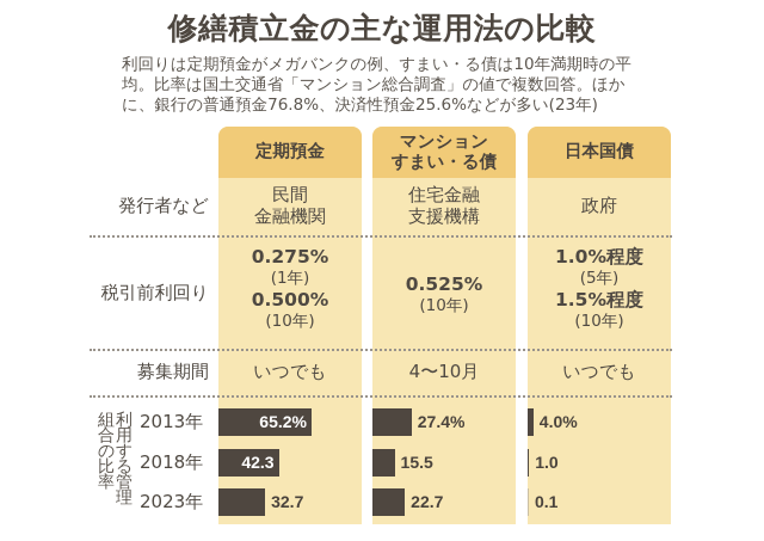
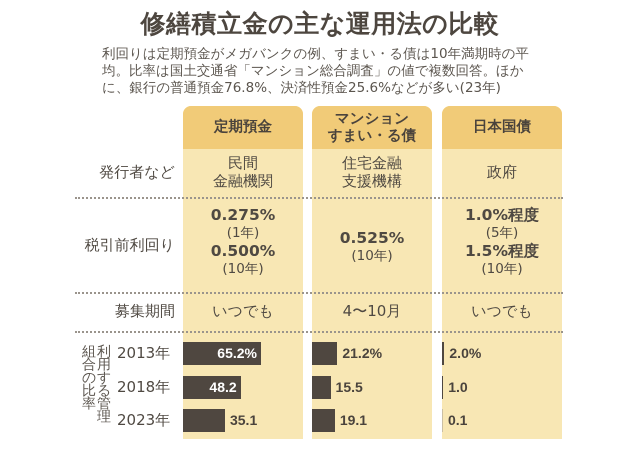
マンションすまい・る債/2013年: 27.4% -> 21.2%
日本国債/2013年: 4.0% -> 2.0%
定期預金/2018年: 42.3 -> 48.2
定期預金/2023年: 32.7 -> 35.1
マンションすまい・る債/2023年: 22.7 -> 19.1
